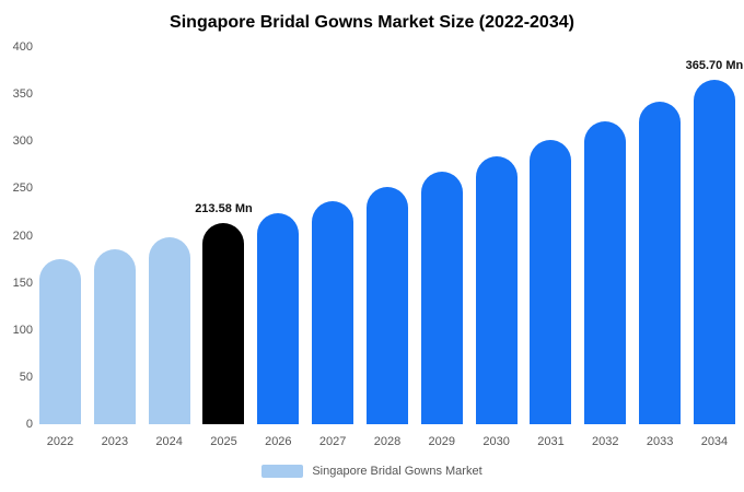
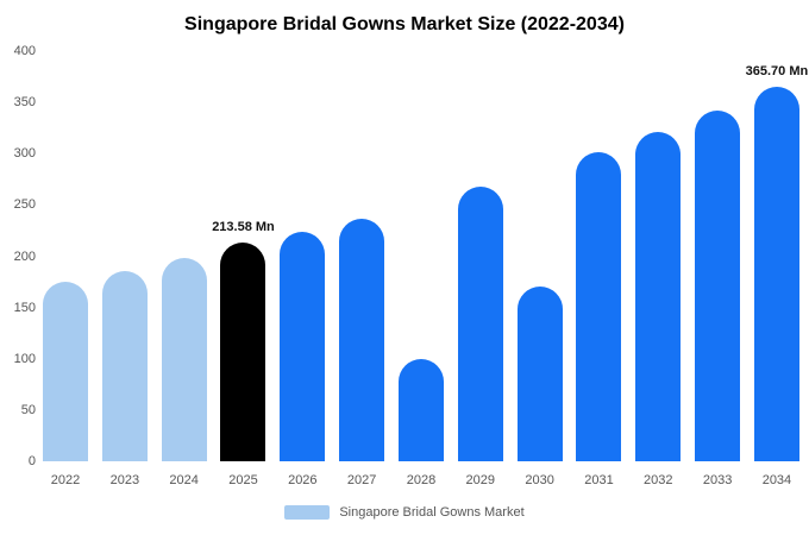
2028: 250 -> 100
2030: 280 -> 170
